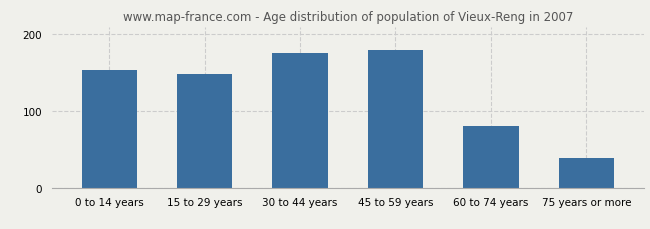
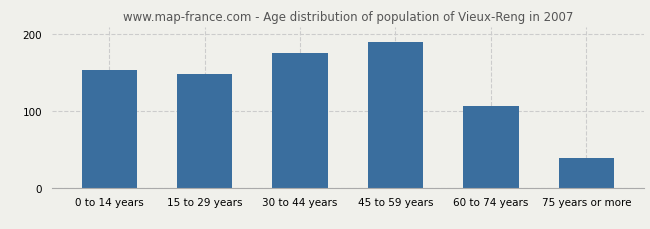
45 to 59 years: 180 -> 190
60 to 74 years: 80 -> 106
